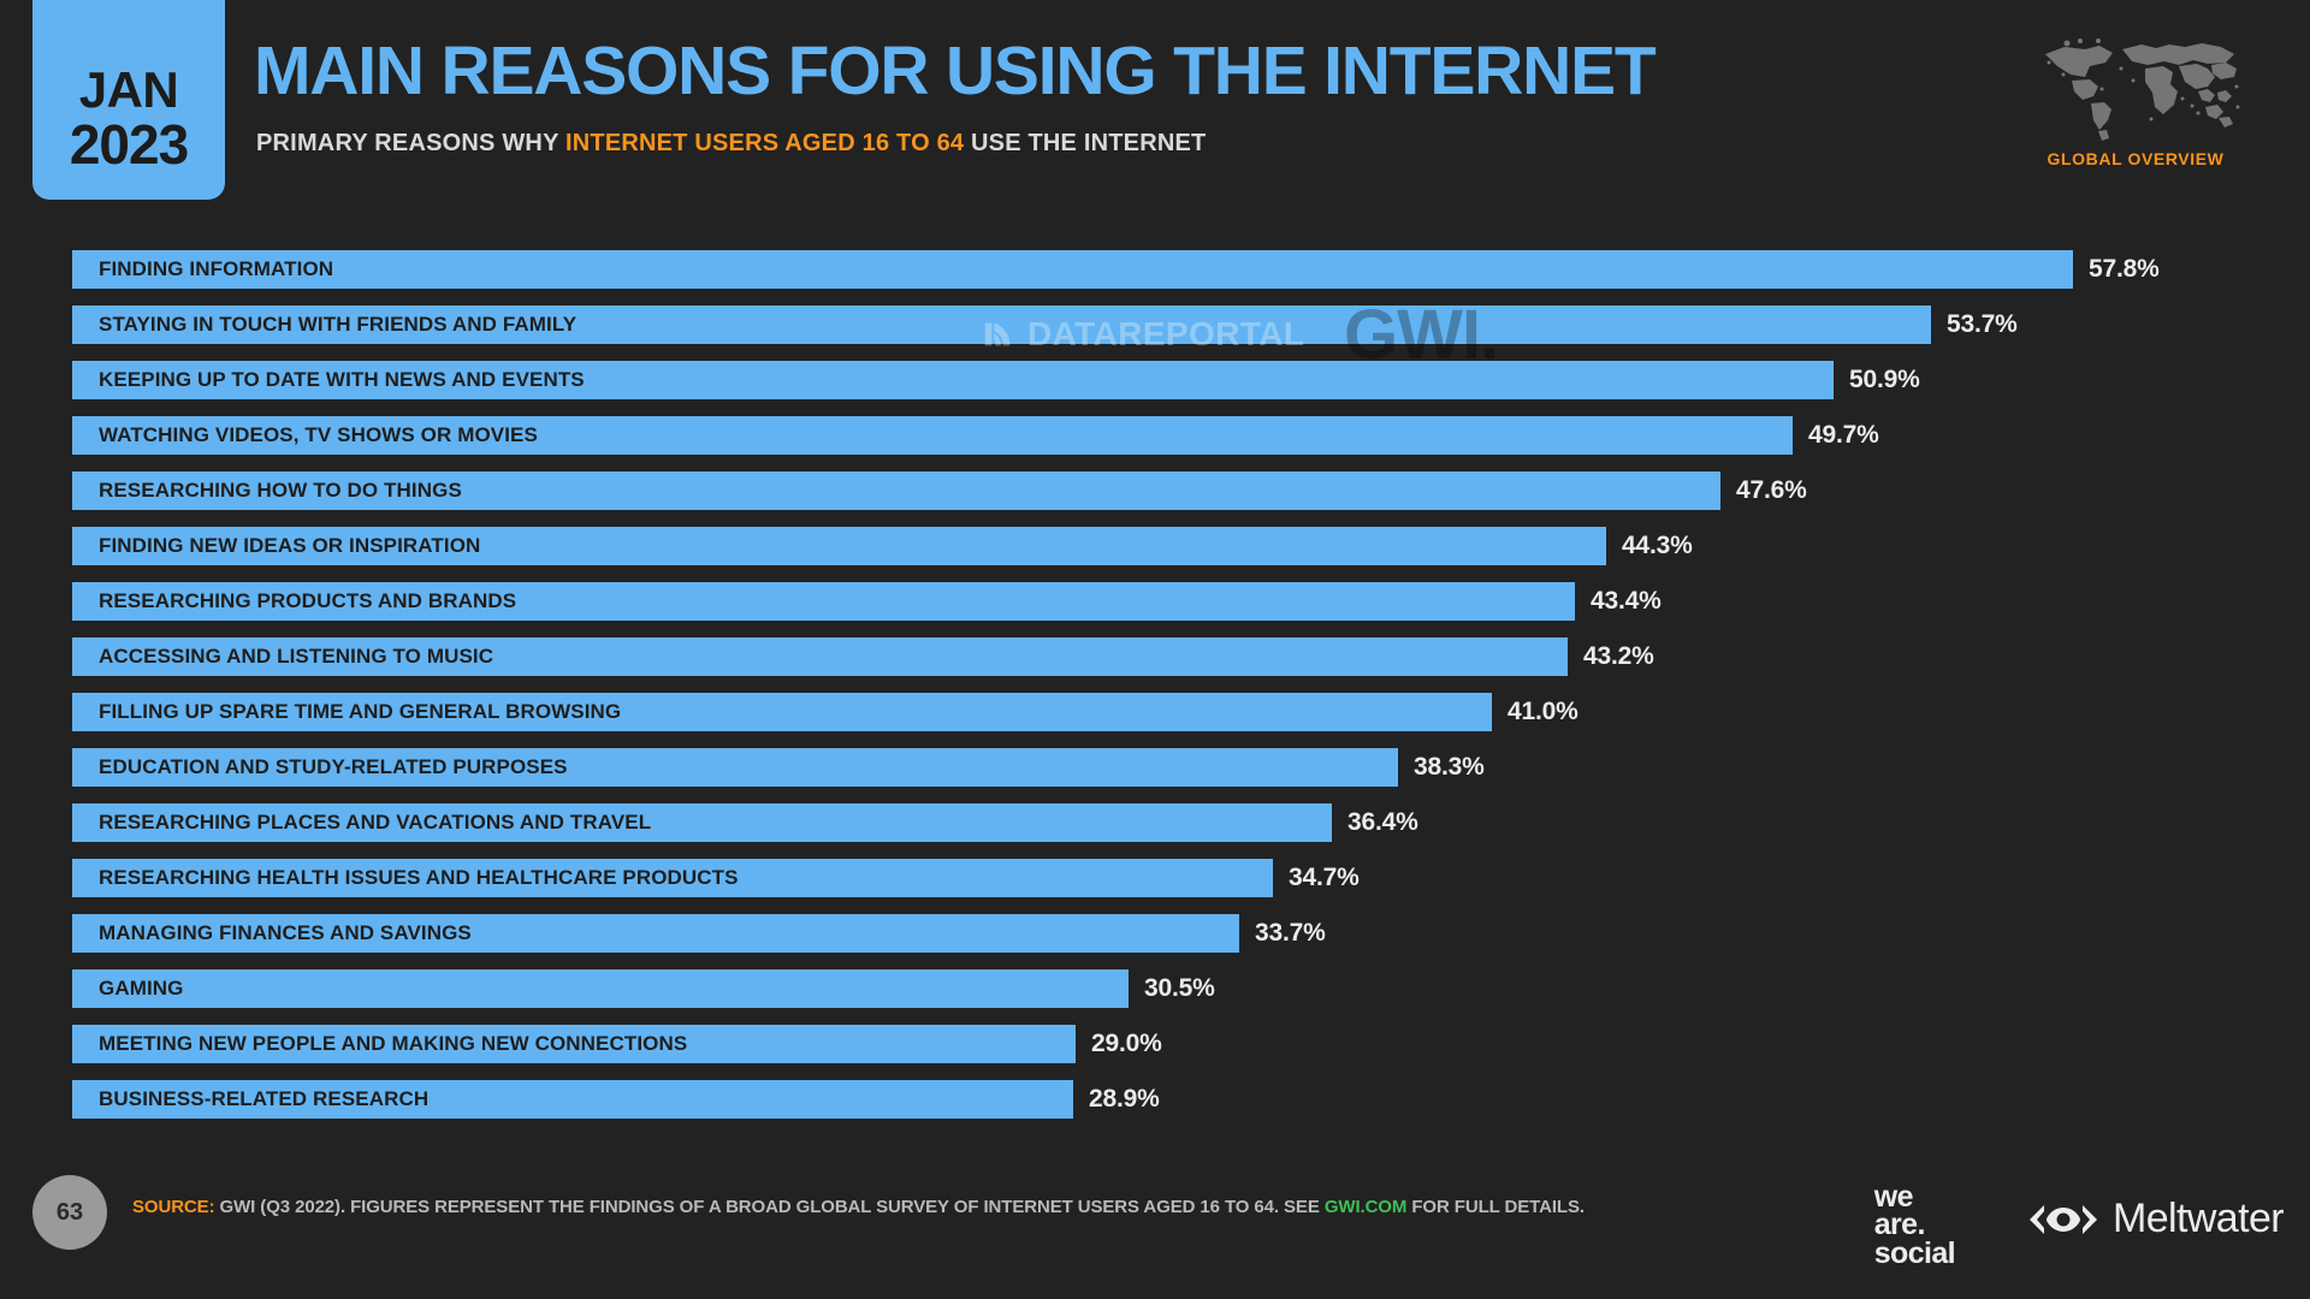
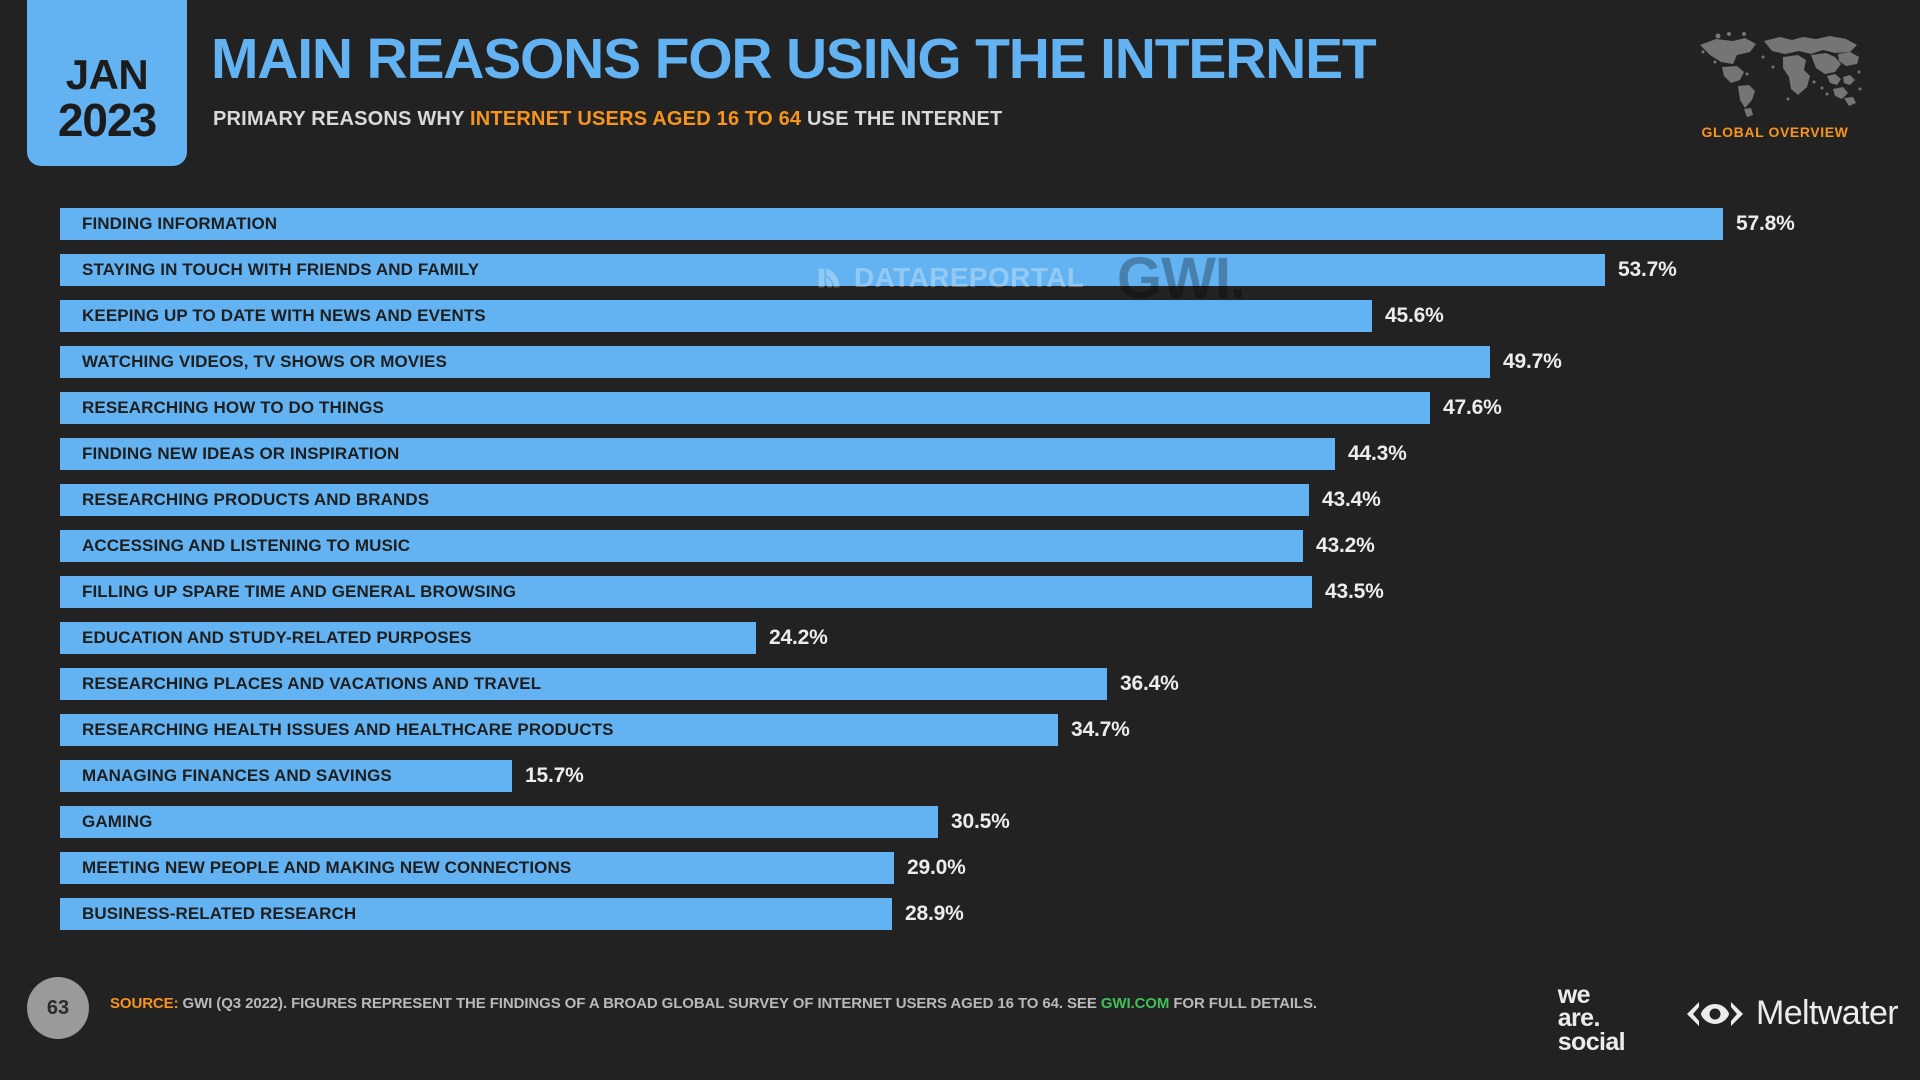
KEEPING UP TO DATE WITH NEWS AND EVENTS: 50.9% -> 45.6%
FILLING UP SPARE TIME AND GENERAL BROWSING: 41.0% -> 43.5%
EDUCATION AND STUDY-RELATED PURPOSES: 38.3% -> 24.2%
MANAGING FINANCES AND SAVINGS: 33.7% -> 15.7%
